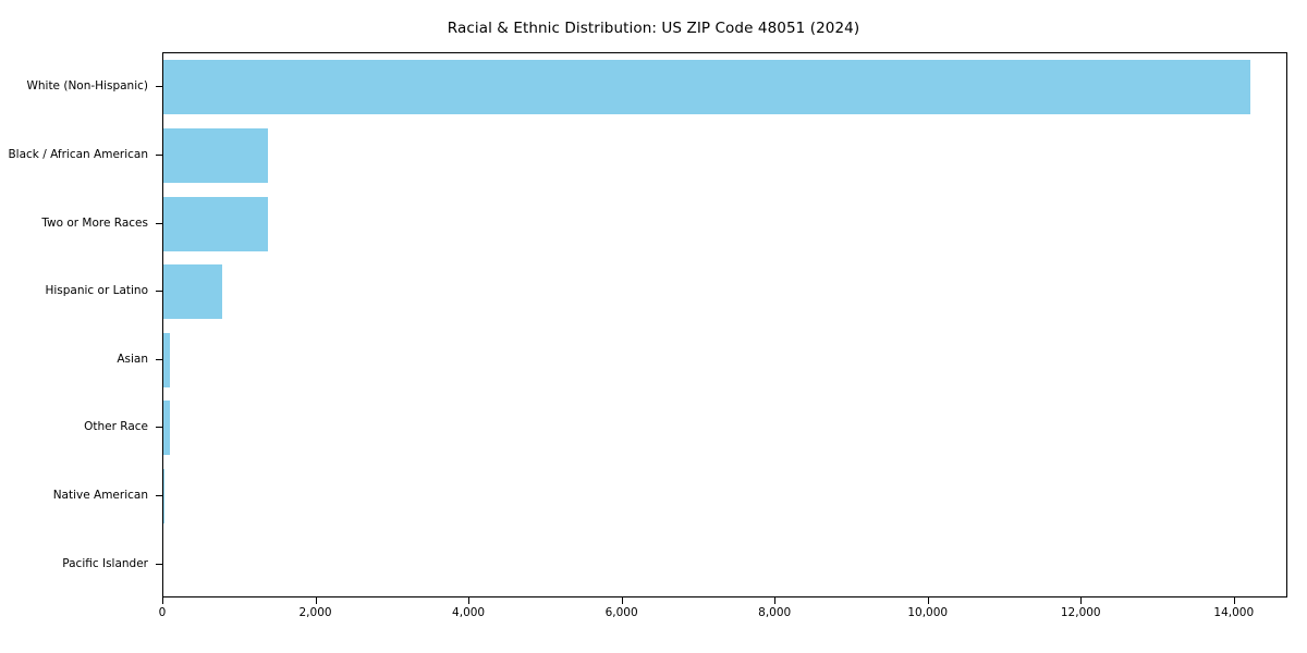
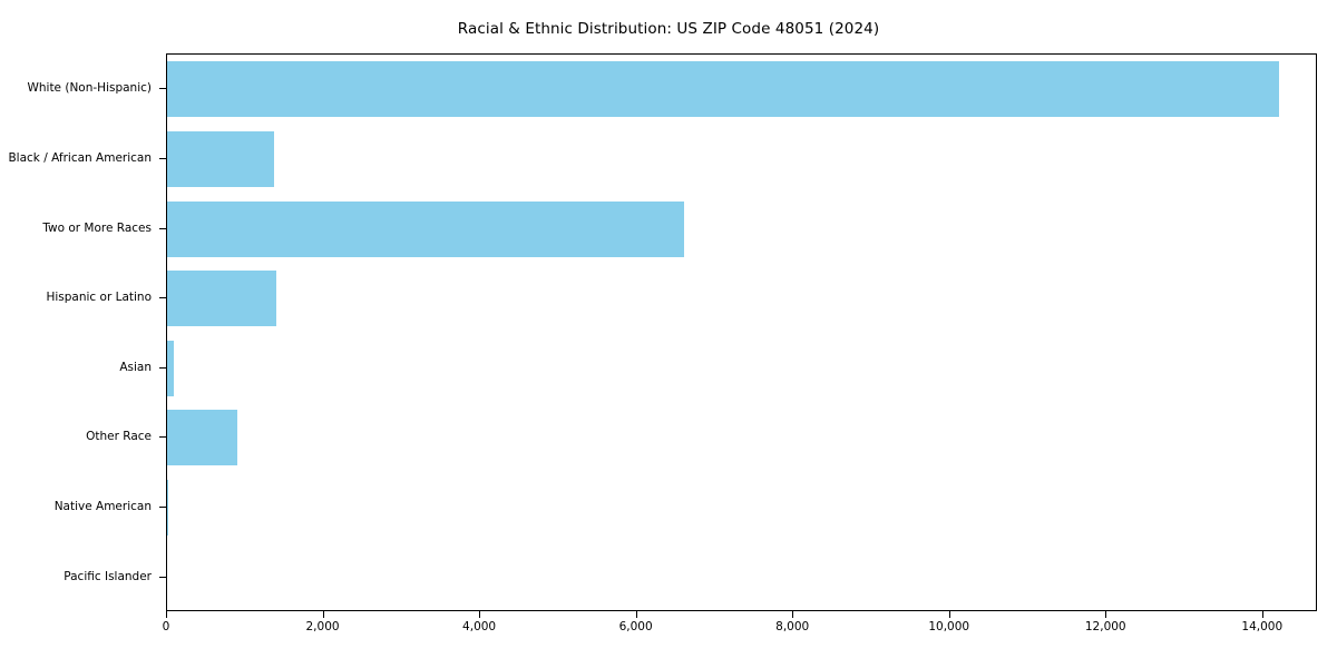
Two or More Races: 1400 -> 6600
Hispanic or Latino: 800 -> 1400
Other Race: 100 -> 900
